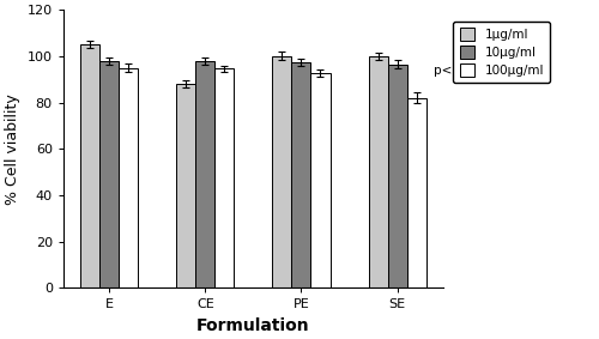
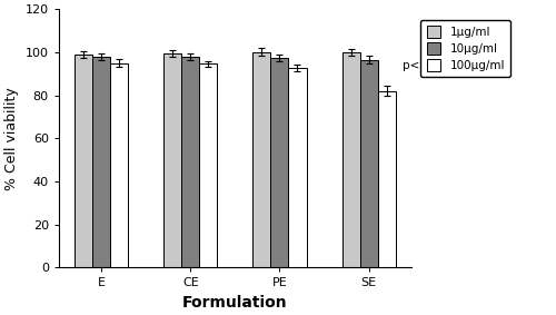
1μg/ml/E: 105 -> 99
1μg/ml/CE: 88 -> 100
